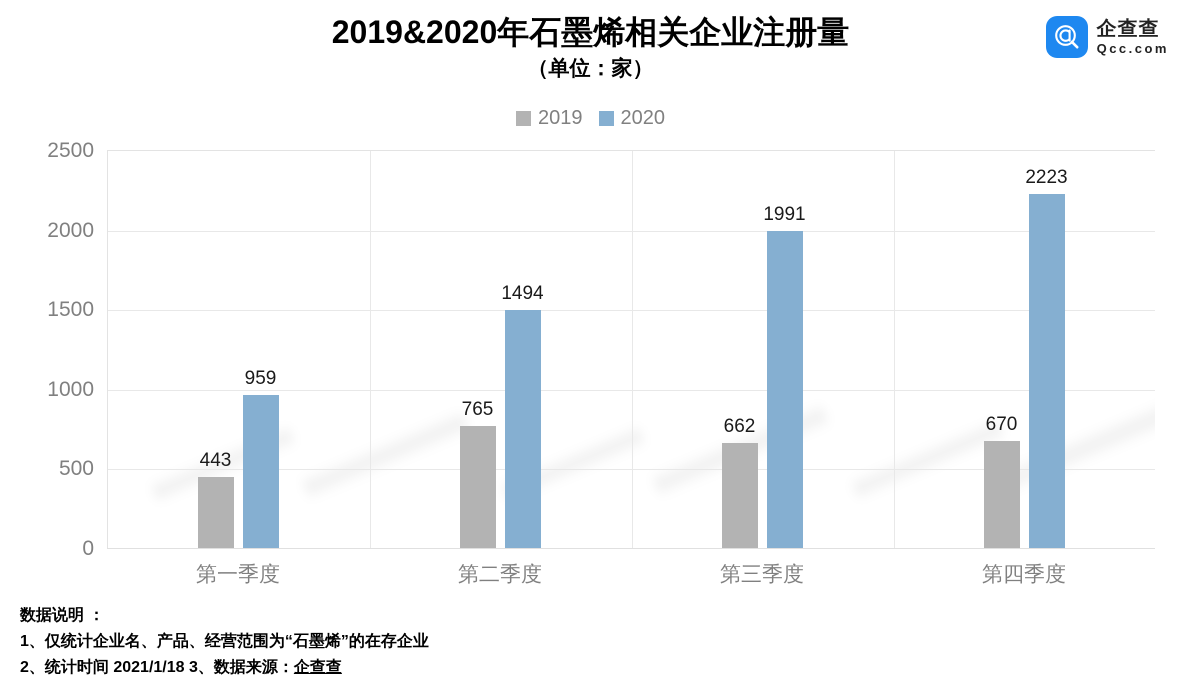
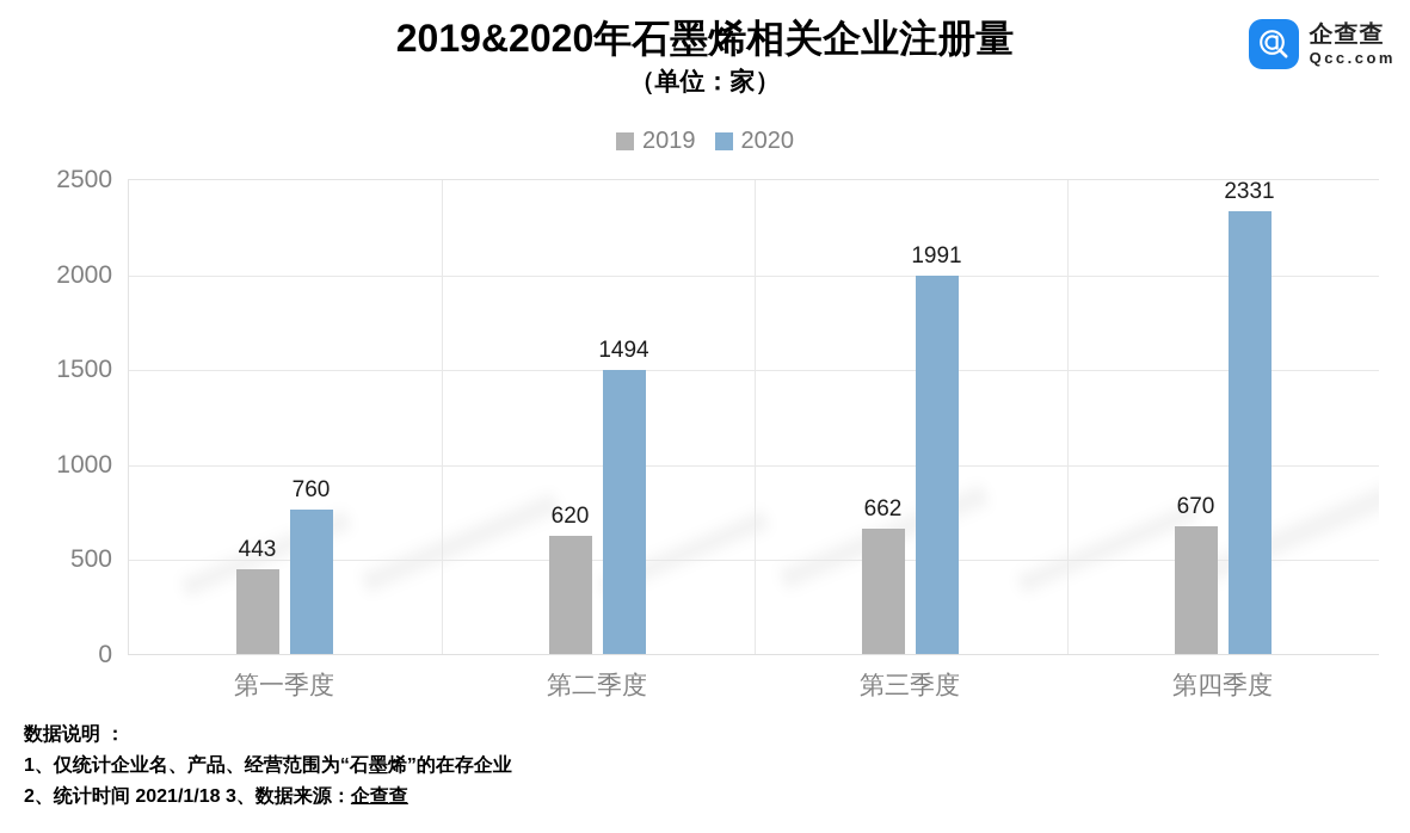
2020/第一季度: 959 -> 760
2019/第二季度: 765 -> 620
2020/第四季度: 2223 -> 2331
